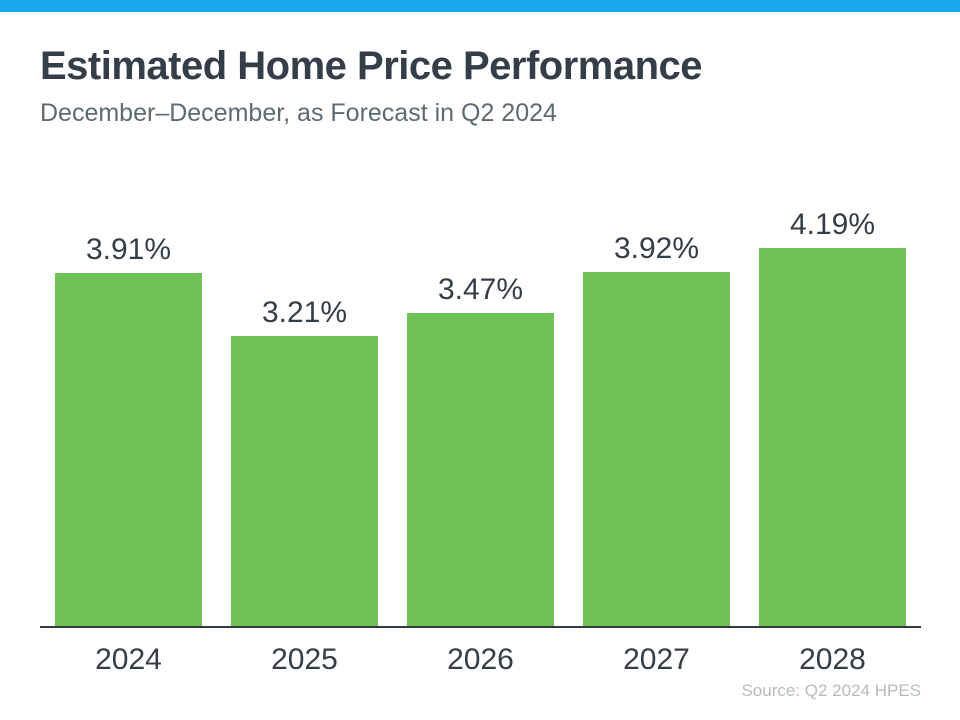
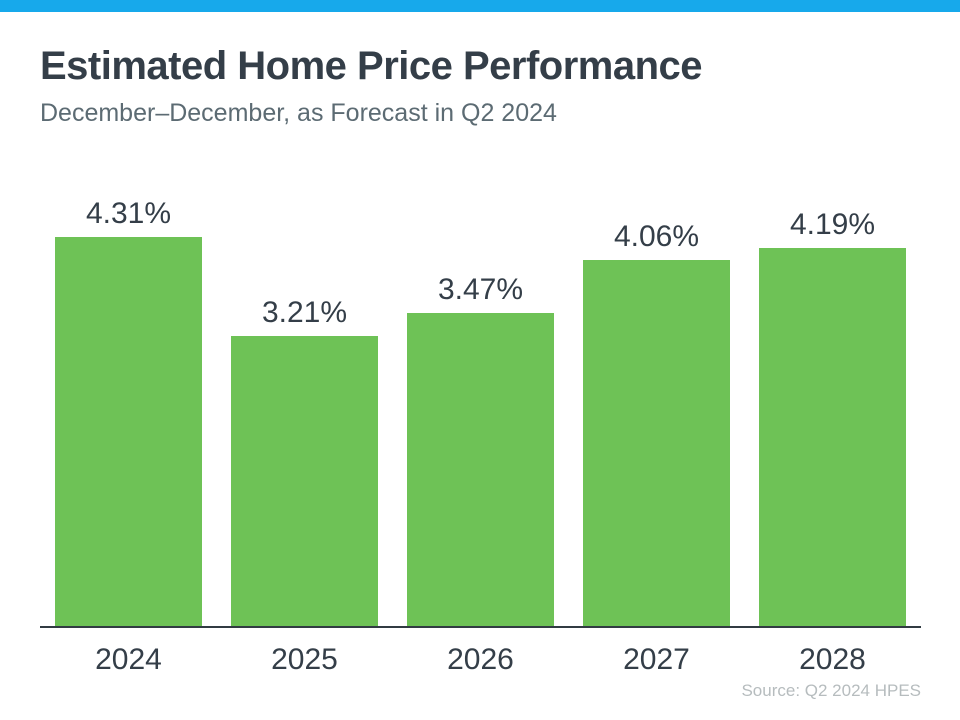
2024: 3.91% -> 4.31%
2027: 3.92% -> 4.06%
